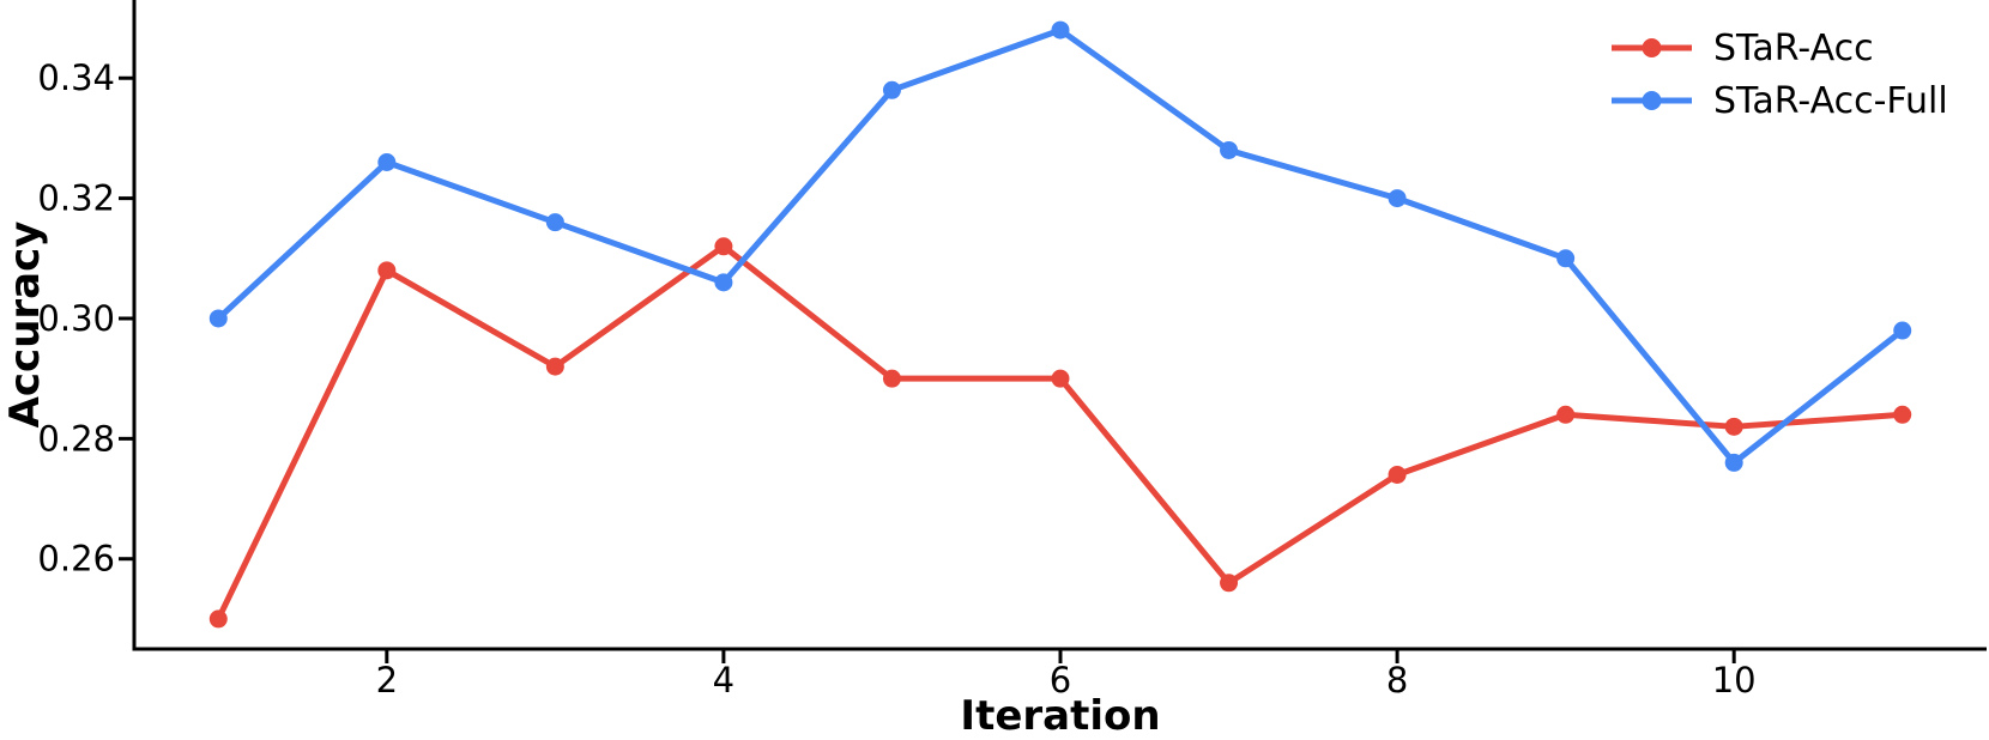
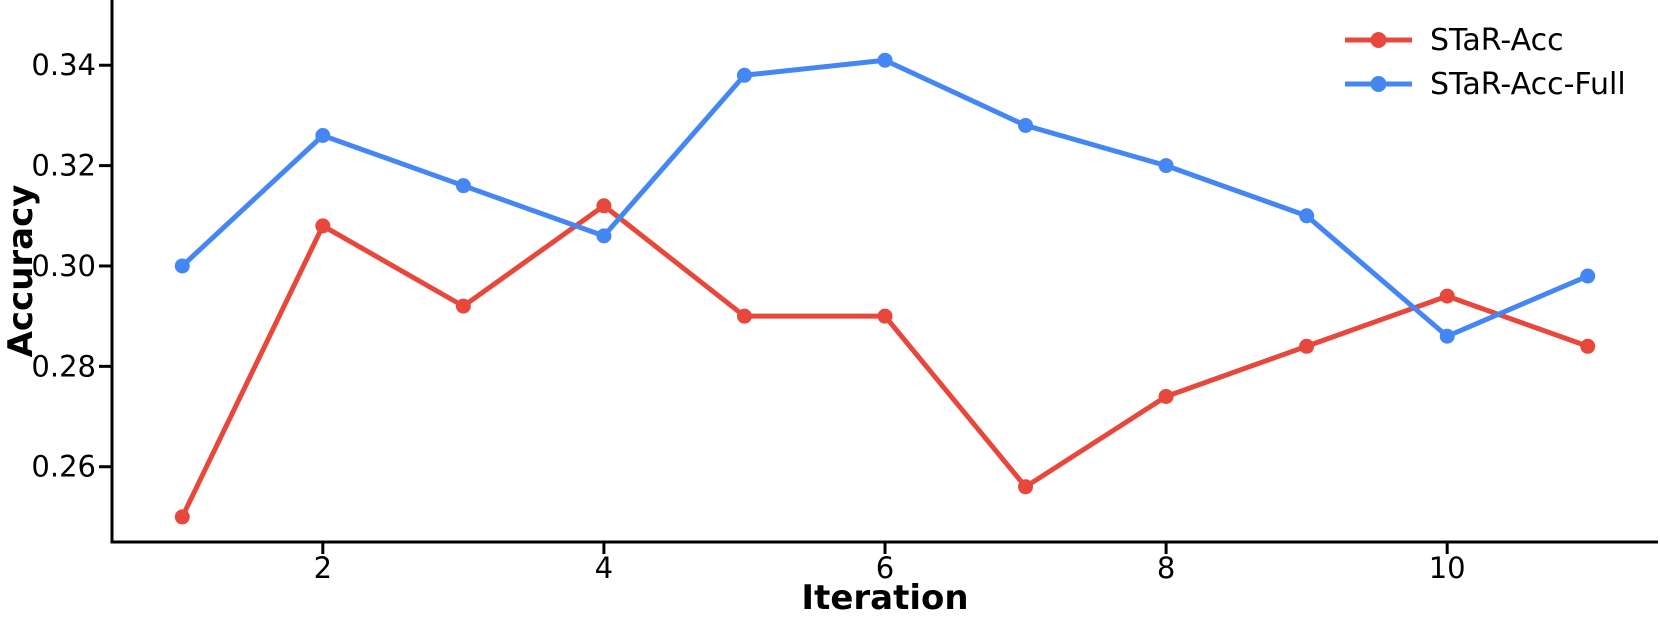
STaR-Acc-Full/6: 0.348 -> 0.341
STaR-Acc/10: 0.282 -> 0.294
STaR-Acc-Full/10: 0.276 -> 0.286
